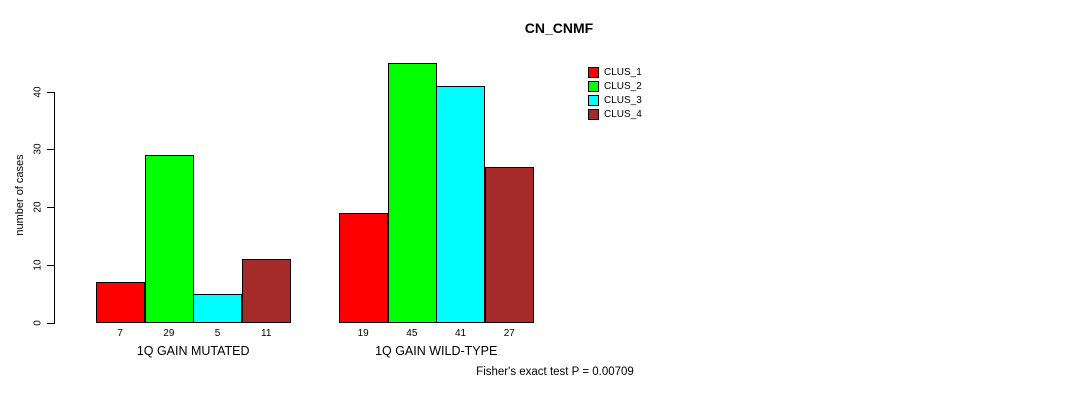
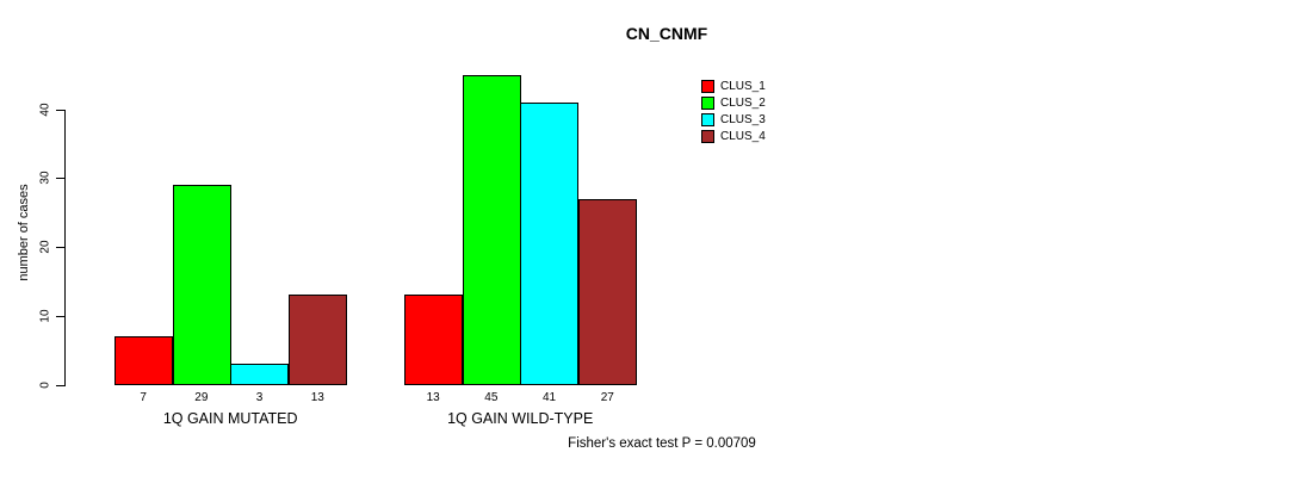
CLUS_3/1Q GAIN MUTATED: 5 -> 3
CLUS_4/1Q GAIN MUTATED: 11 -> 13
CLUS_1/1Q GAIN WILD-TYPE: 19 -> 13
